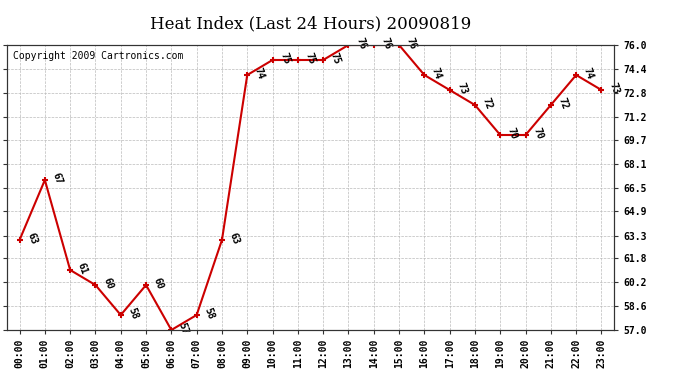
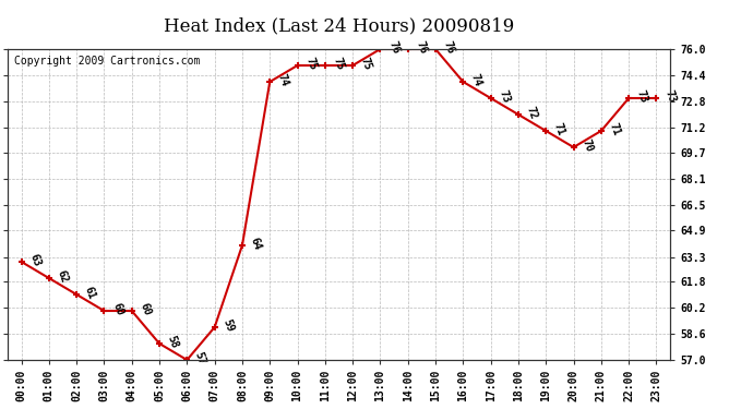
01:00: 67 -> 62
04:00: 58 -> 60
05:00: 60 -> 58
07:00: 58 -> 59
08:00: 63 -> 64
19:00: 70 -> 71
21:00: 72 -> 71
22:00: 74 -> 73
